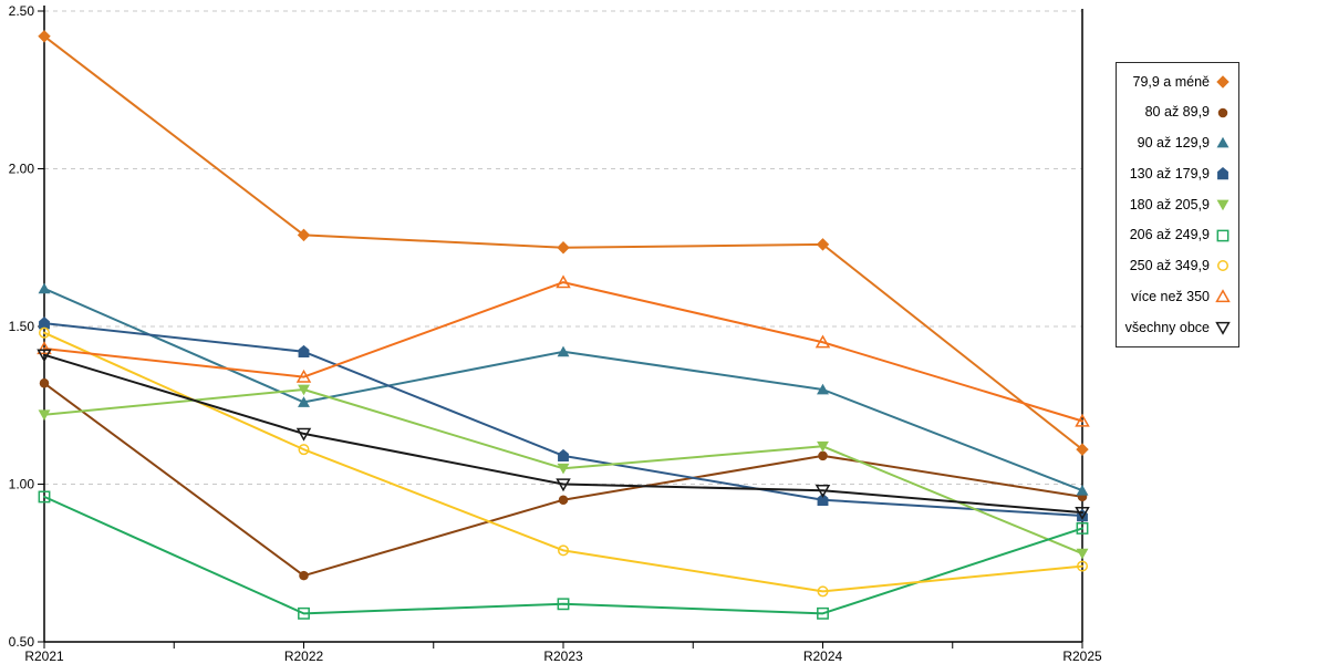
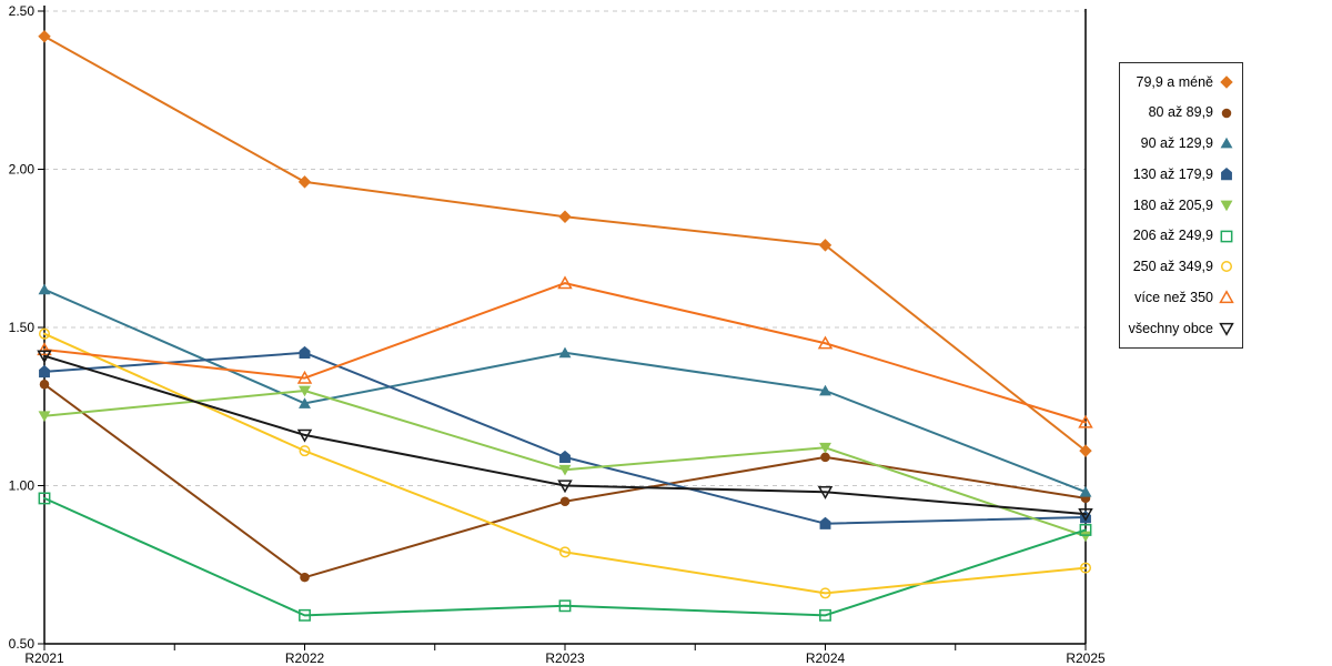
130 až 179,9/R2021: 1.51 -> 1.36
79,9 a méně/R2022: 1.79 -> 1.96
79,9 a méně/R2023: 1.75 -> 1.85
130 až 179,9/R2024: 0.95 -> 0.88
180 až 205,9/R2025: 0.78 -> 0.84
